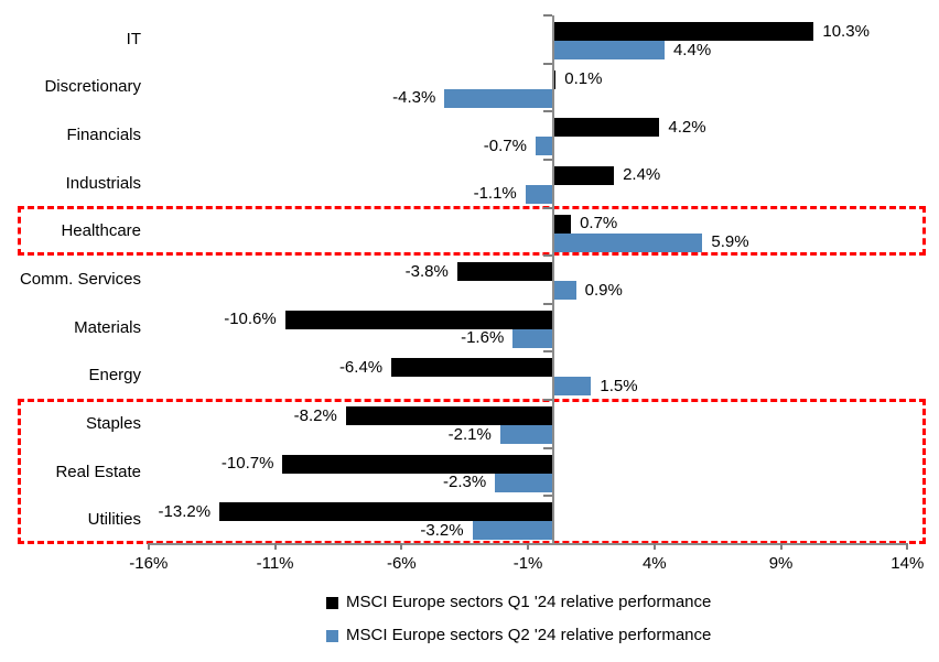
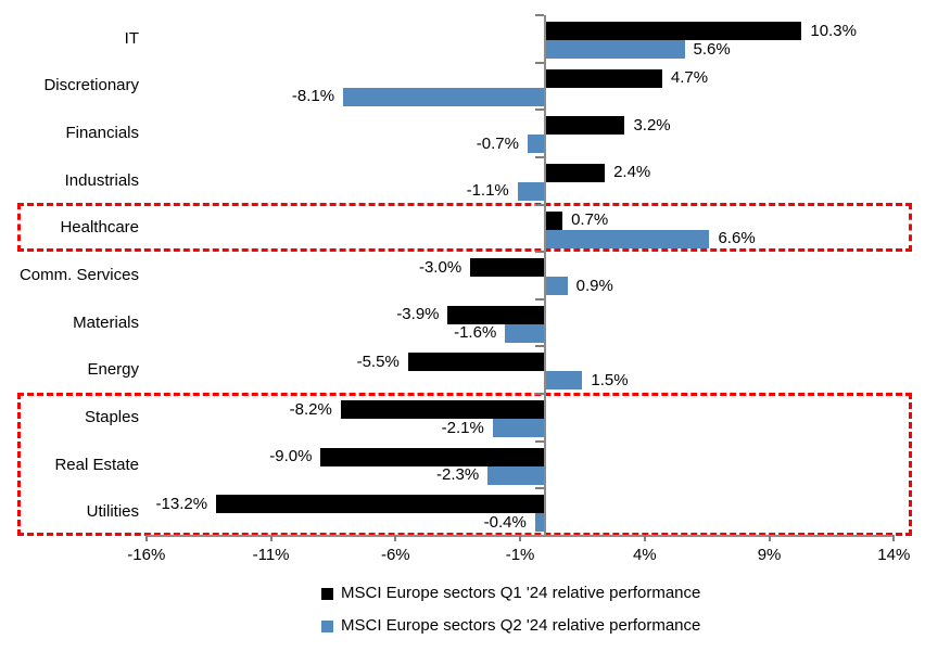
MSCI Europe sectors Q2 '24 relative performance/IT: 4.4% -> 5.6%
MSCI Europe sectors Q1 '24 relative performance/Discretionary: 0.1% -> 4.7%
MSCI Europe sectors Q2 '24 relative performance/Discretionary: -4.3% -> -8.1%
MSCI Europe sectors Q1 '24 relative performance/Financials: 4.2% -> 3.2%
MSCI Europe sectors Q2 '24 relative performance/Healthcare: 5.9% -> 6.6%
MSCI Europe sectors Q1 '24 relative performance/Comm. Services: -3.8% -> -3.0%
MSCI Europe sectors Q1 '24 relative performance/Materials: -10.6% -> -3.9%
MSCI Europe sectors Q1 '24 relative performance/Energy: -6.4% -> -5.5%
MSCI Europe sectors Q1 '24 relative performance/Real Estate: -10.7% -> -9.0%
MSCI Europe sectors Q2 '24 relative performance/Utilities: -3.2% -> -0.4%
